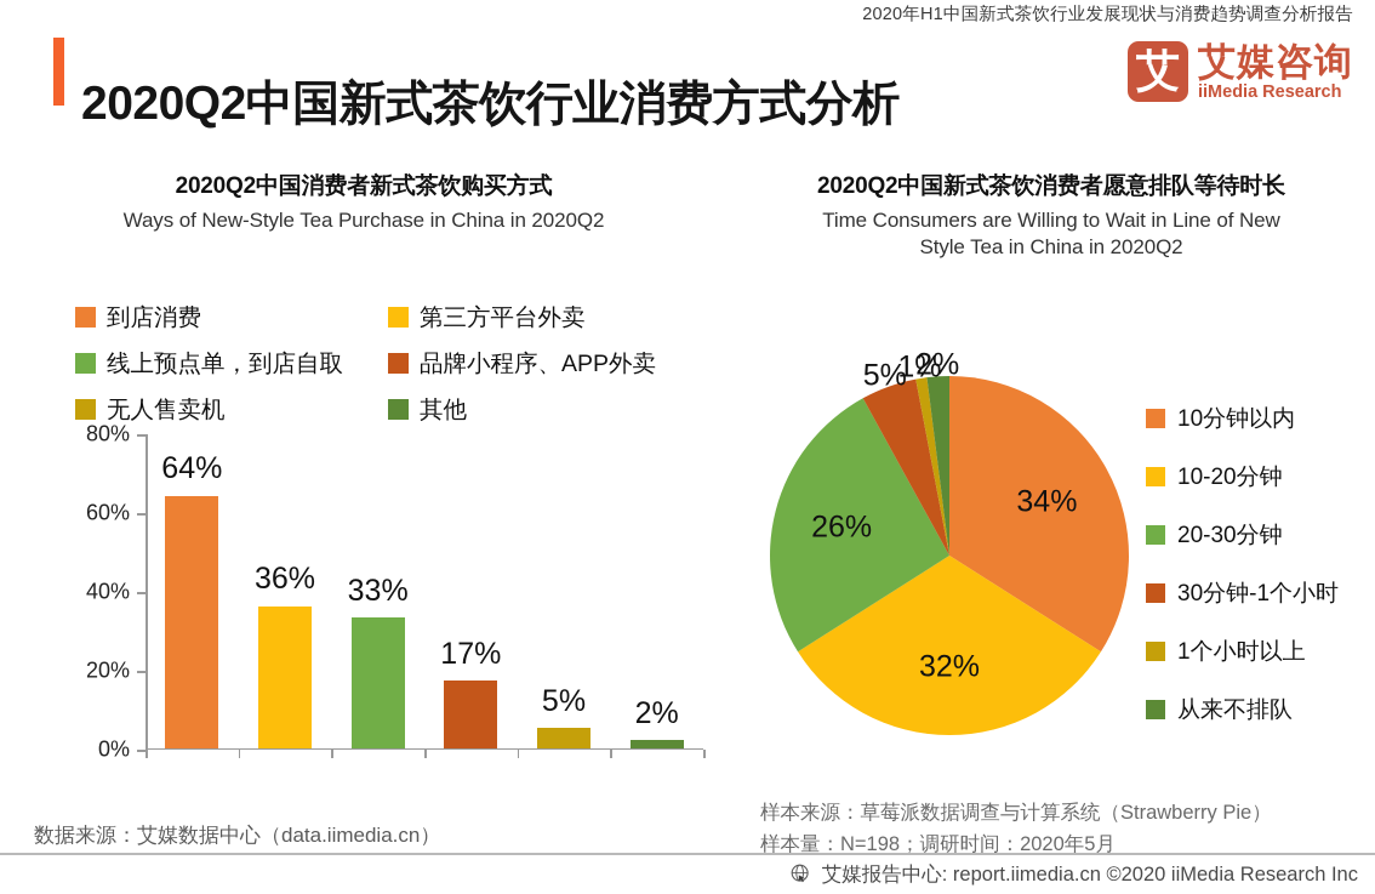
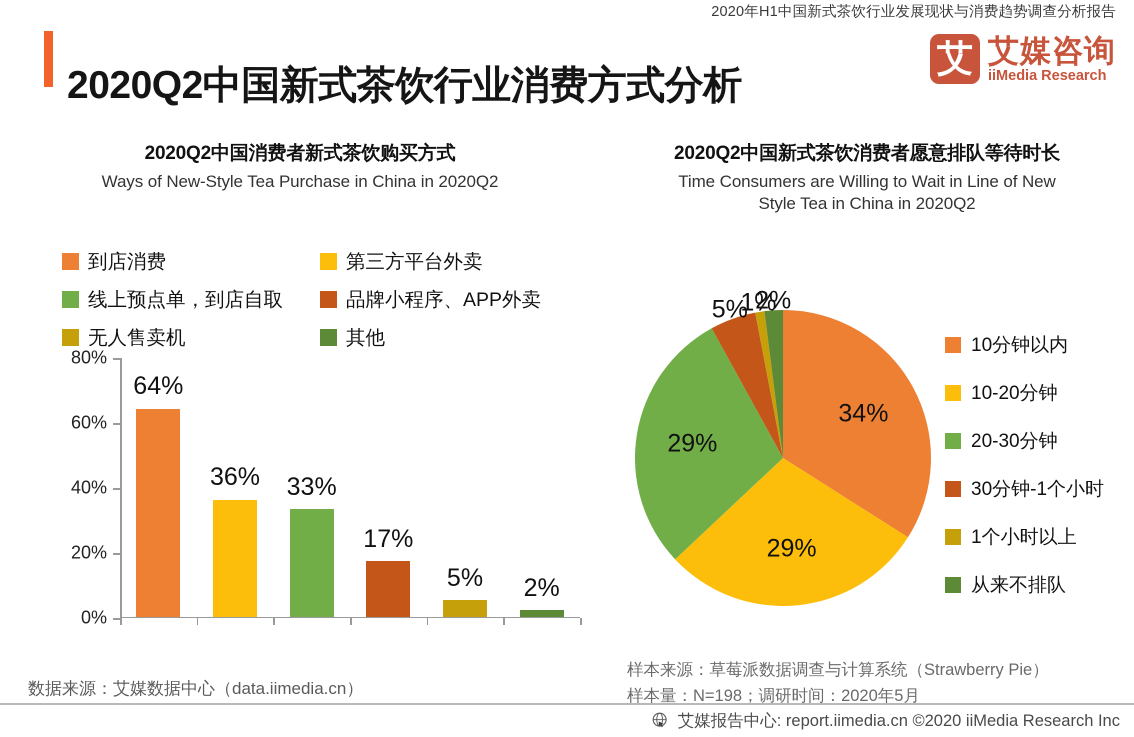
2020Q2中国新式茶饮消费者愿意排队等待时长/10-20分钟: 32% -> 29%
2020Q2中国新式茶饮消费者愿意排队等待时长/20-30分钟: 26% -> 29%
